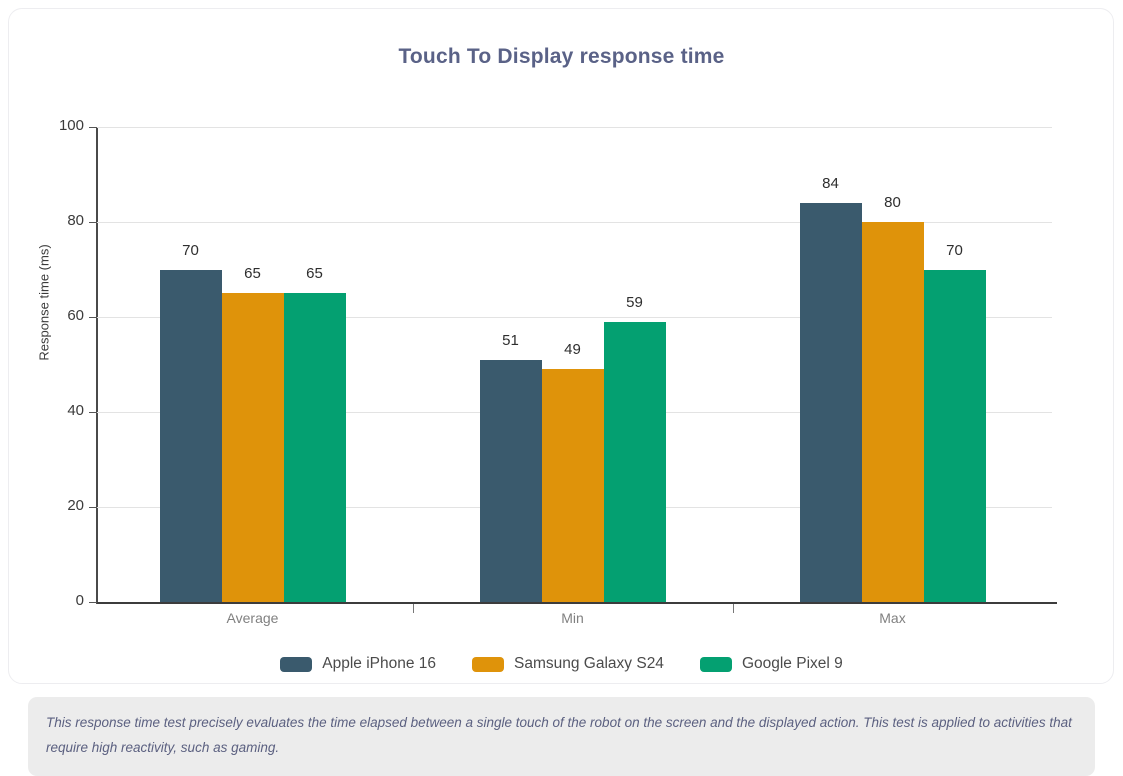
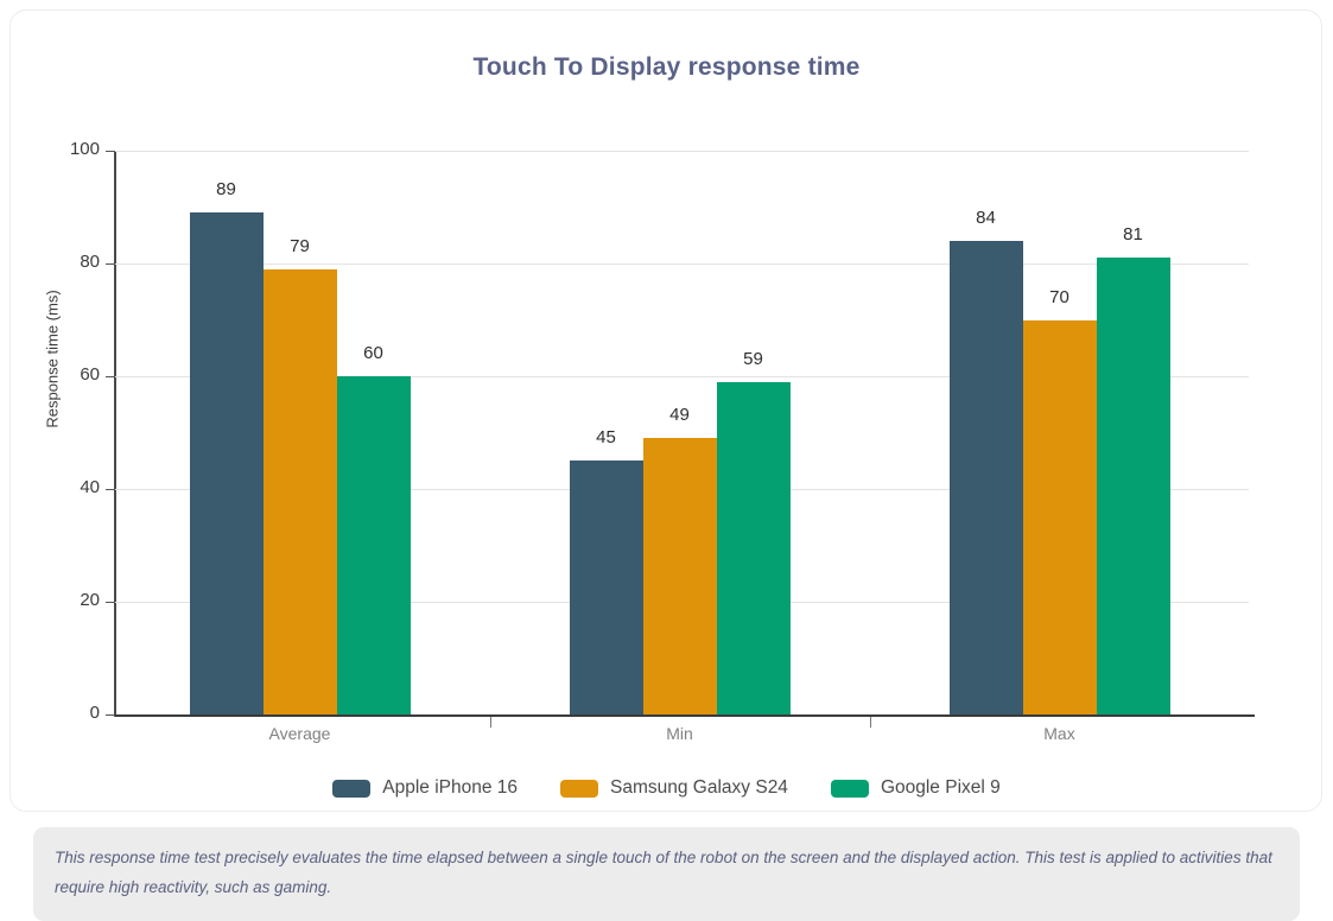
Apple iPhone 16/Average: 70 -> 89
Samsung Galaxy S24/Average: 65 -> 79
Google Pixel 9/Average: 65 -> 60
Apple iPhone 16/Min: 51 -> 45
Samsung Galaxy S24/Max: 80 -> 70
Google Pixel 9/Max: 70 -> 81
